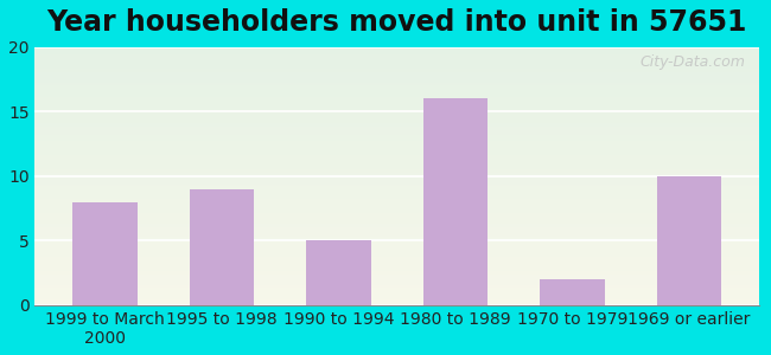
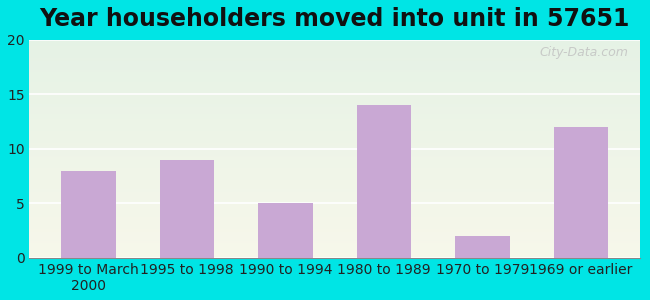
1980 to 1989: 16 -> 14
1969 or earlier: 10 -> 12
